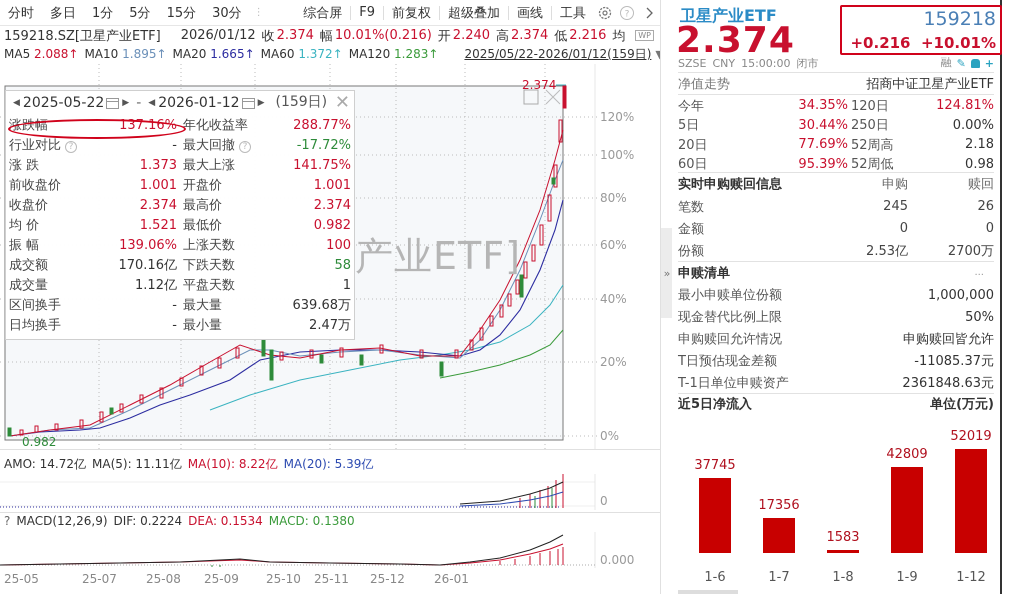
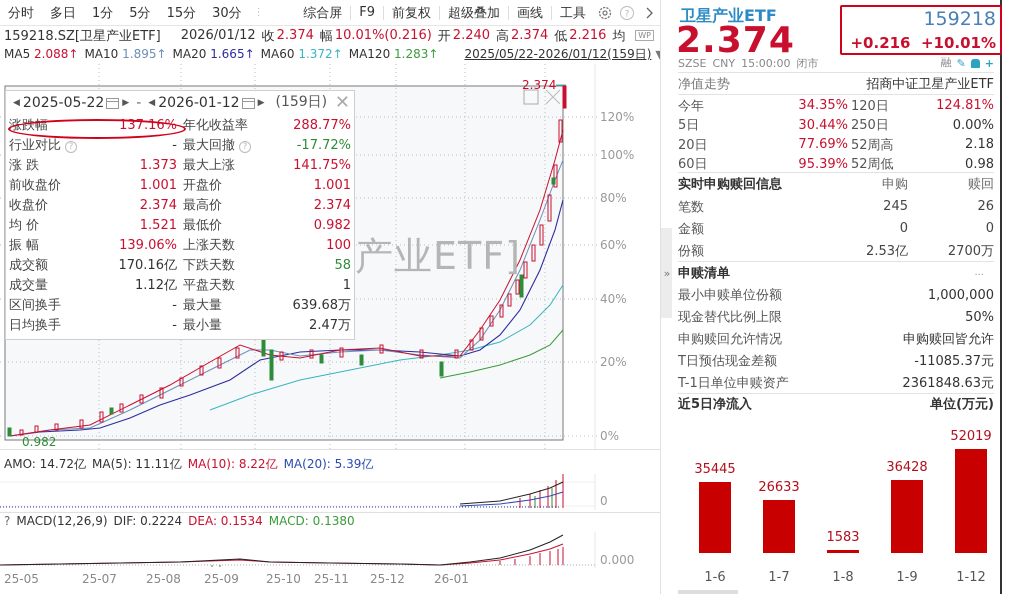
1-6: 37745 -> 35445
1-7: 17356 -> 26633
1-9: 42809 -> 36428
